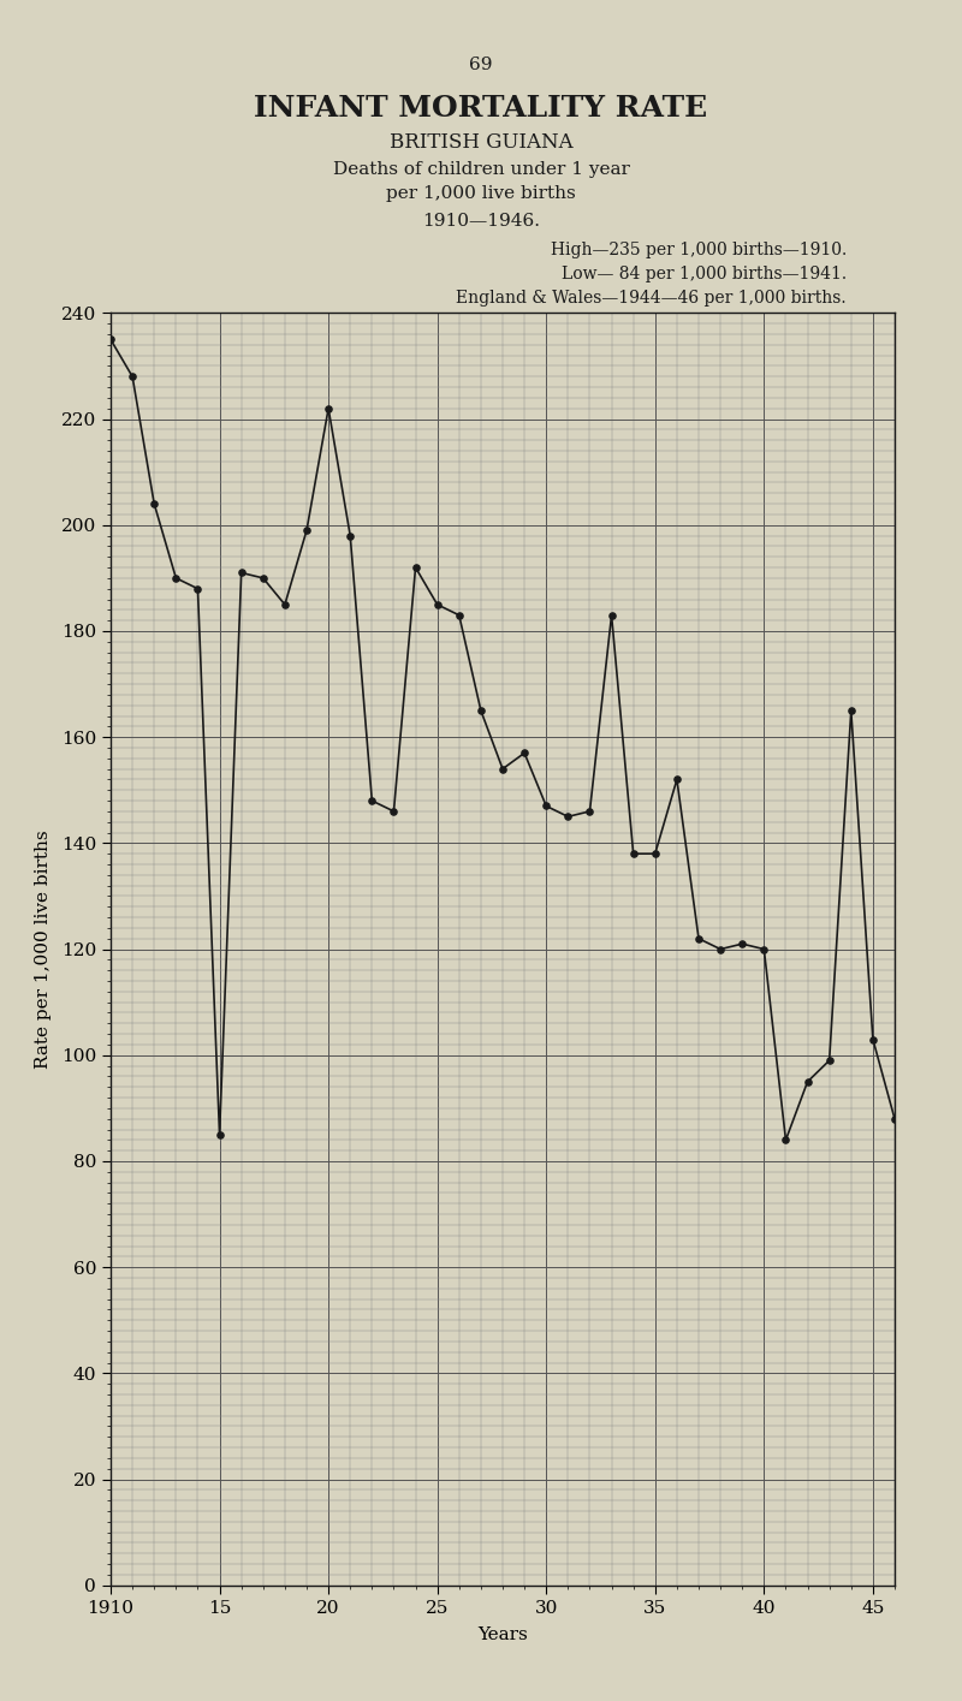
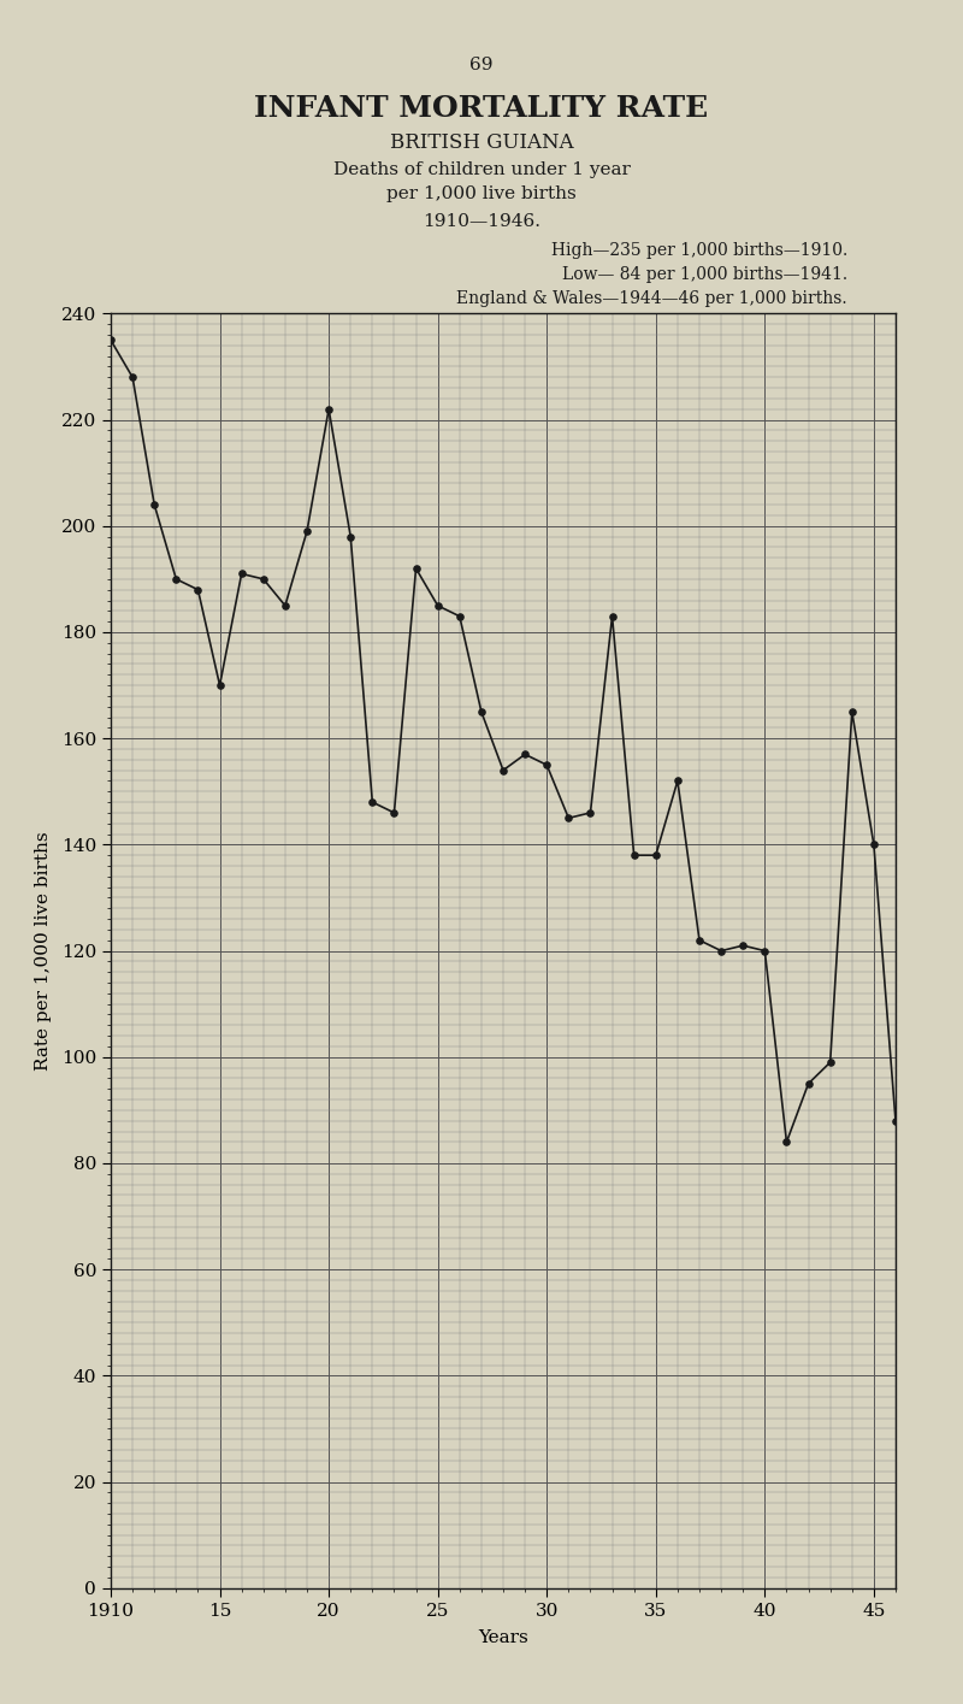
15: 85 -> 170
30: 147 -> 155
45: 103 -> 140
